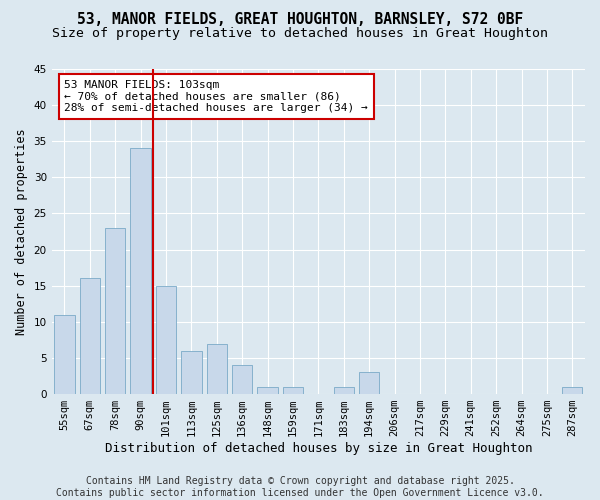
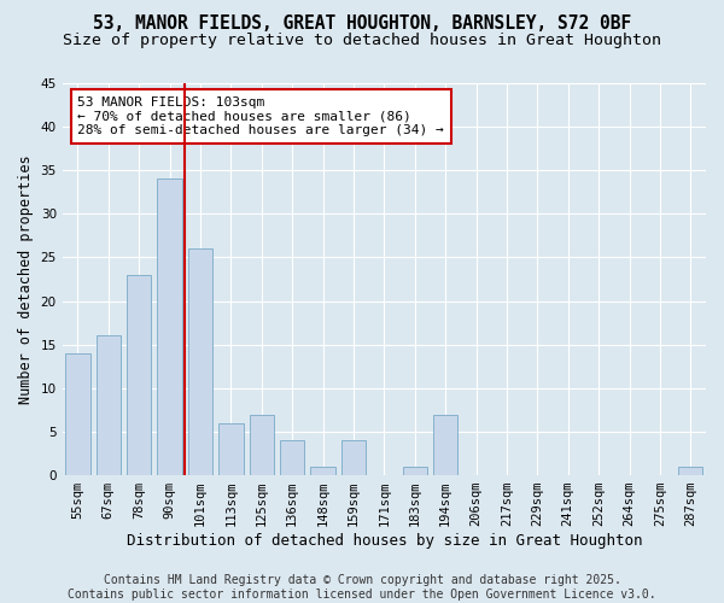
55sqm: 11 -> 14
101sqm: 15 -> 26
159sqm: 1 -> 4
194sqm: 3 -> 7
